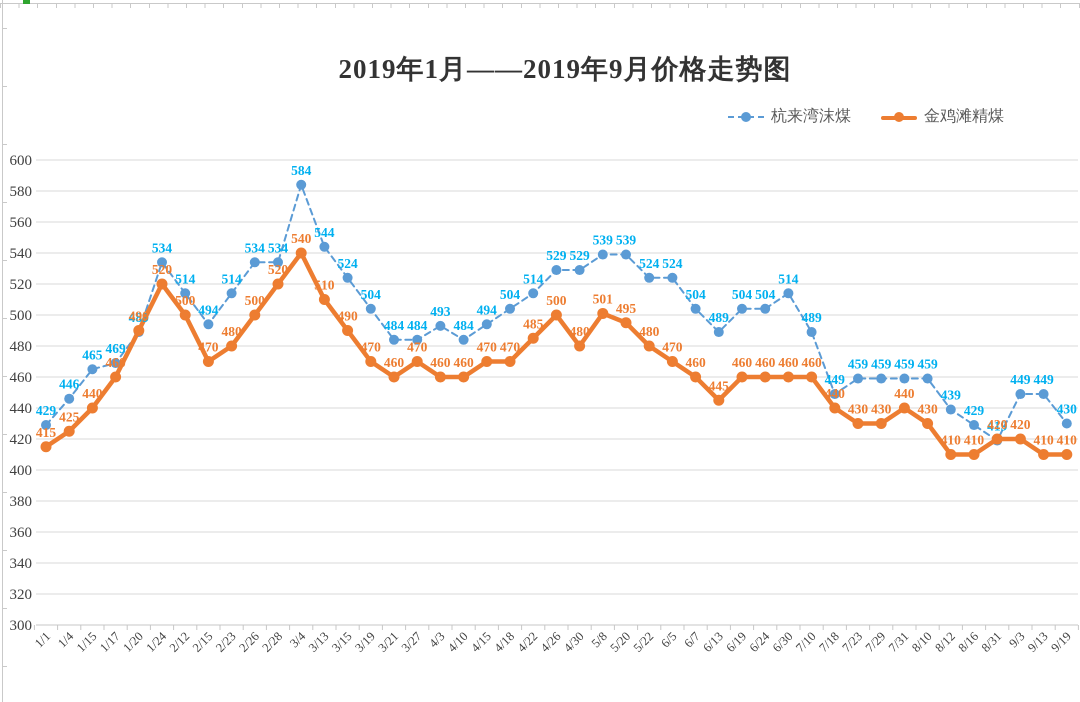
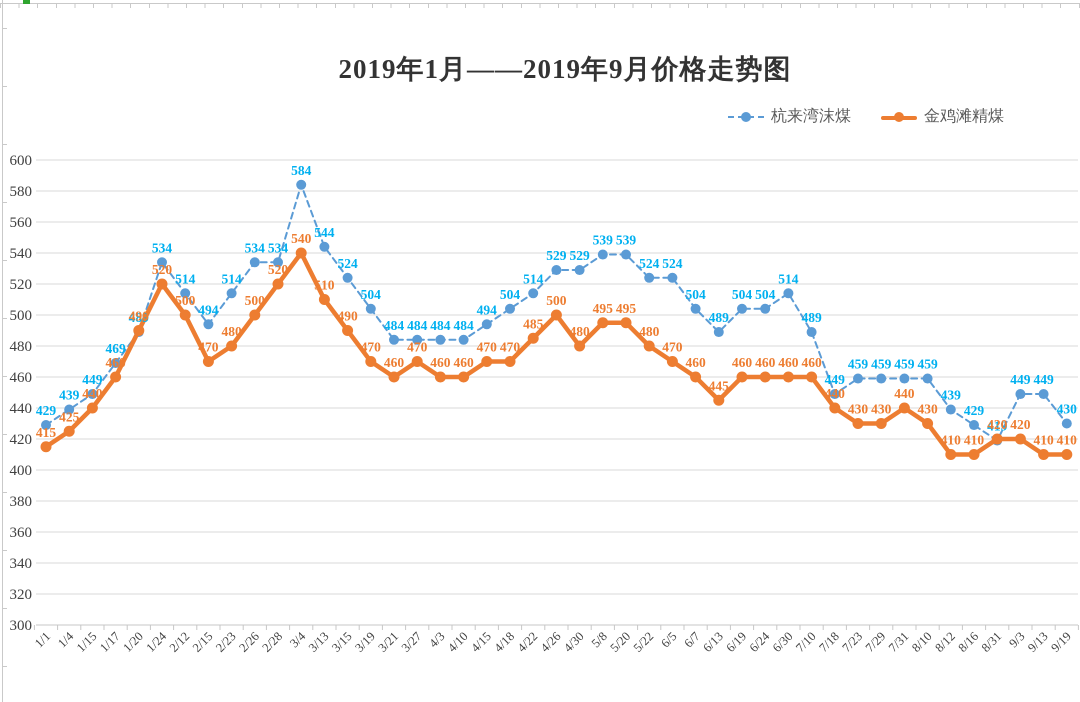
杭来湾沫煤/1/4: 446 -> 439
杭来湾沫煤/1/15: 465 -> 449
杭来湾沫煤/4/3: 493 -> 484
金鸡滩精煤/5/8: 501 -> 495
